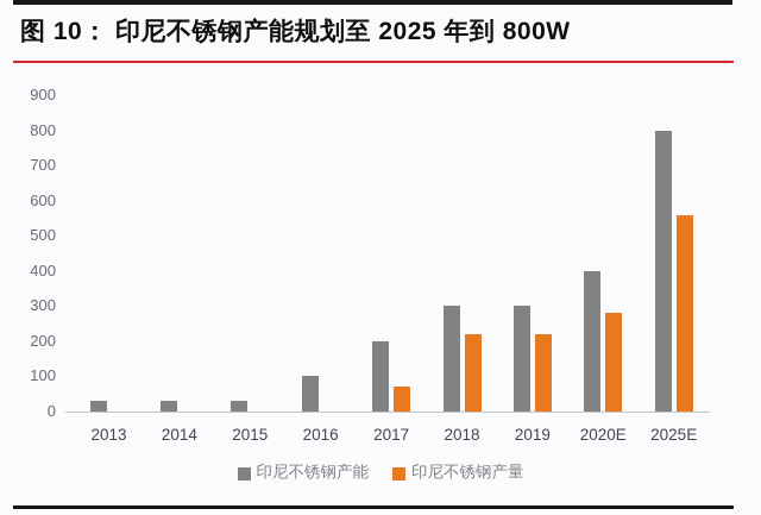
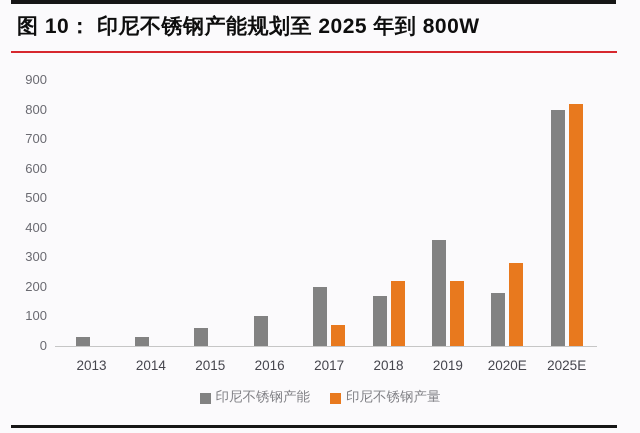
印尼不锈钢产能/2015: 30 -> 60
印尼不锈钢产能/2018: 300 -> 170
印尼不锈钢产能/2019: 300 -> 360
印尼不锈钢产能/2020E: 400 -> 180
印尼不锈钢产量/2025E: 560 -> 820
